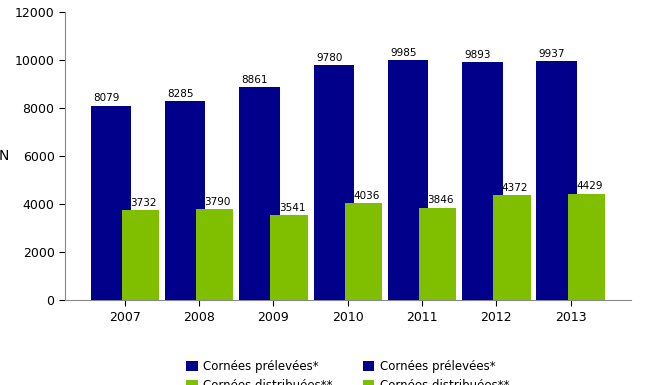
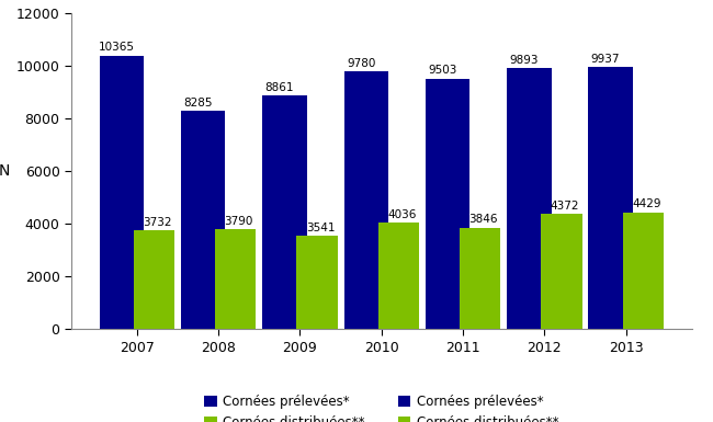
Cornées prélevées*/2007: 8079 -> 10365
Cornées prélevées*/2011: 9985 -> 9503
